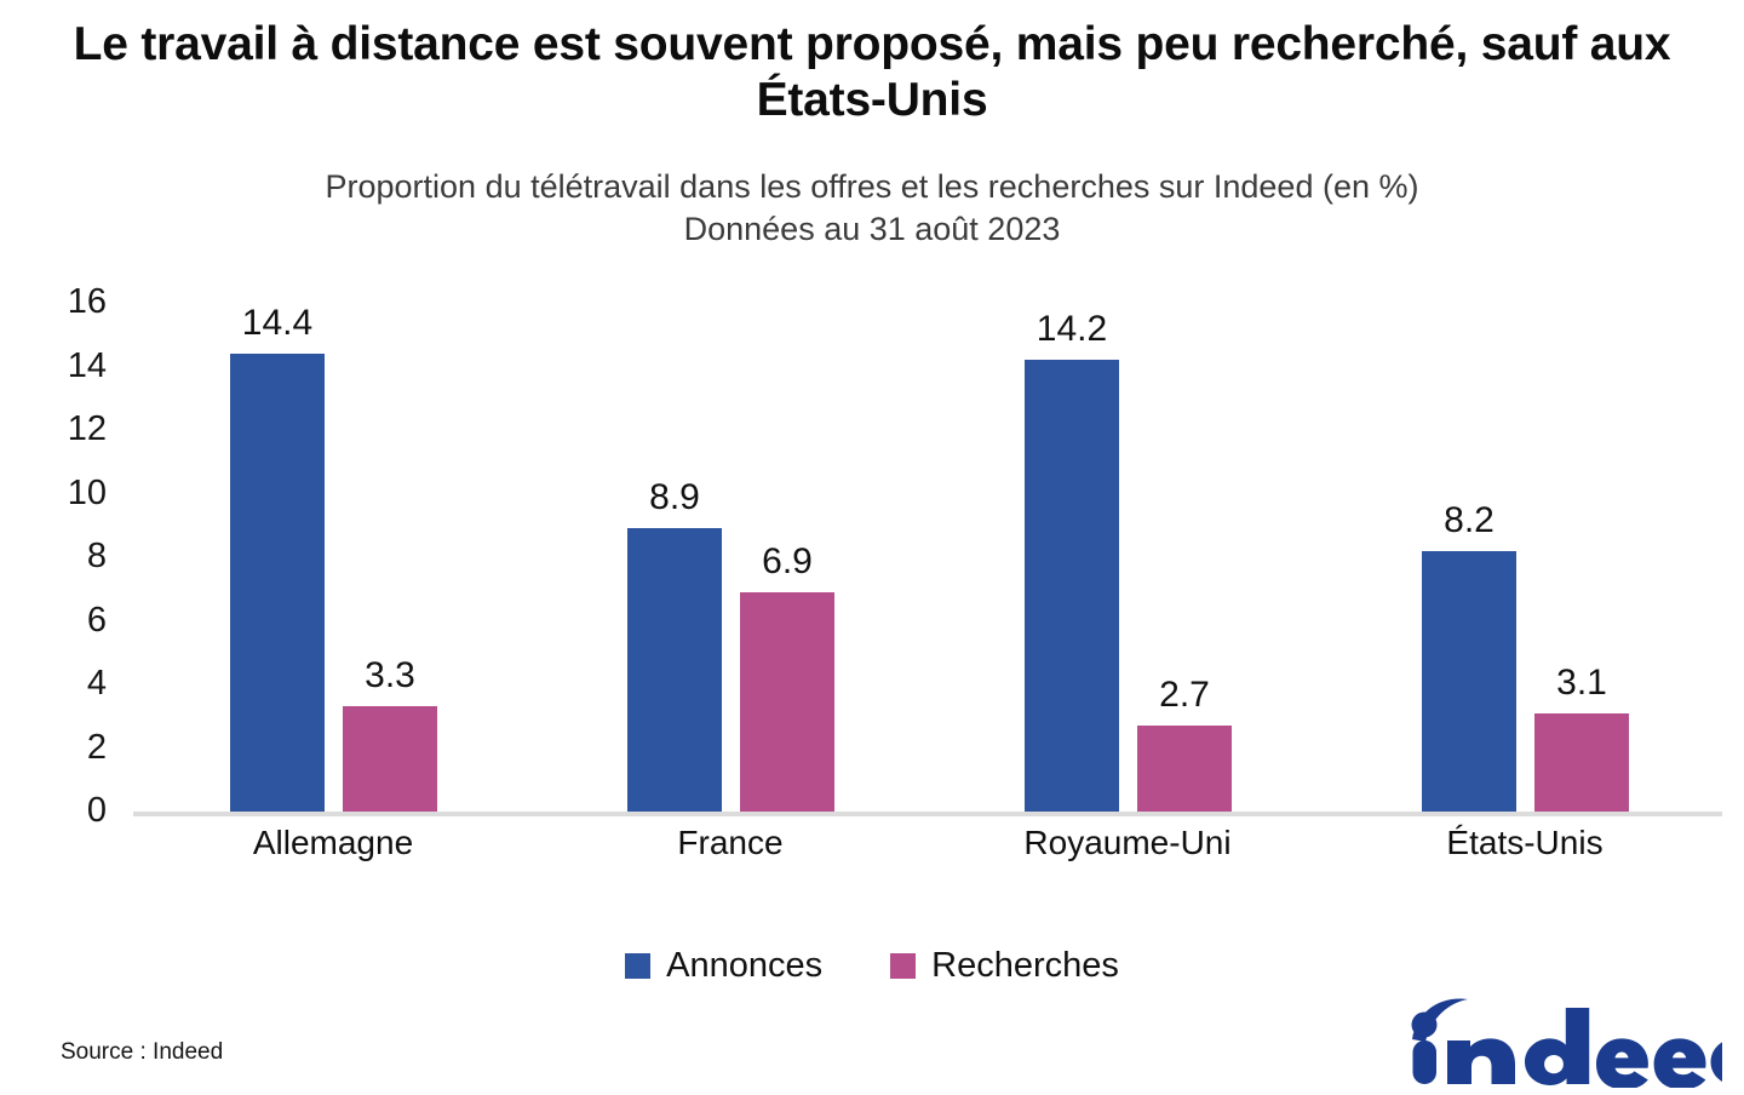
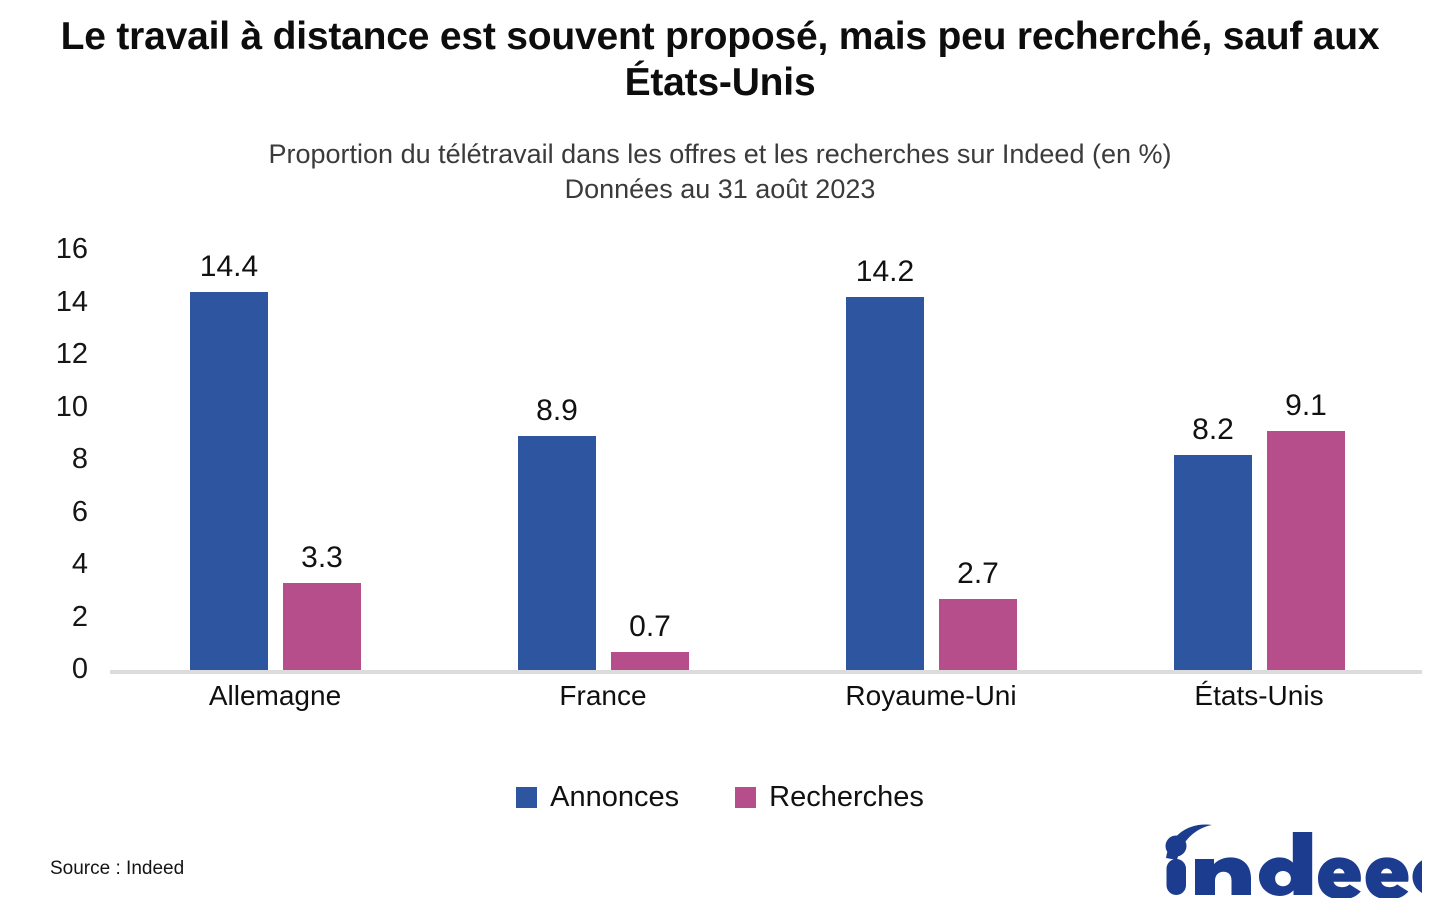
Recherches/France: 6.9 -> 0.7
Recherches/États-Unis: 3.1 -> 9.1
